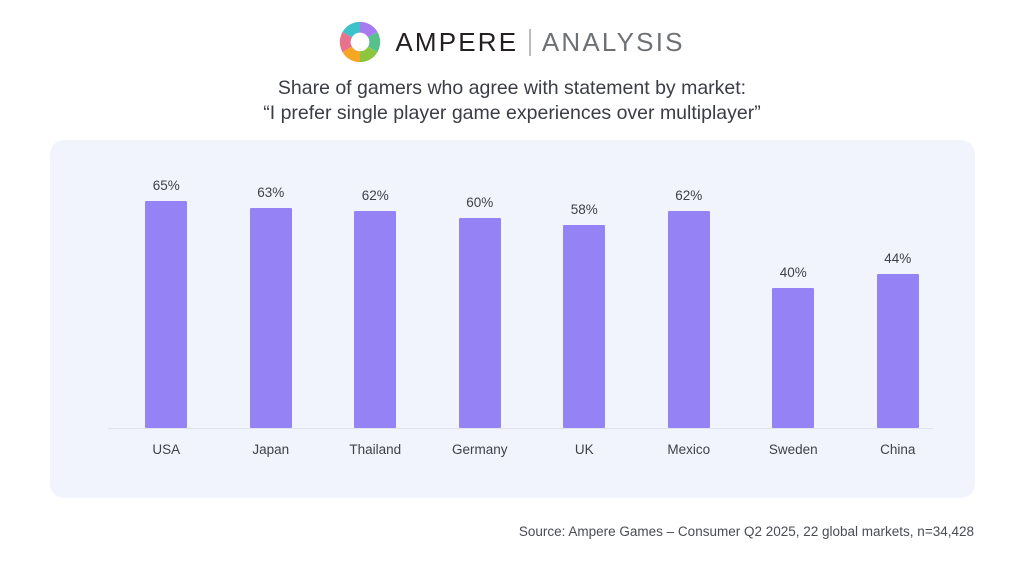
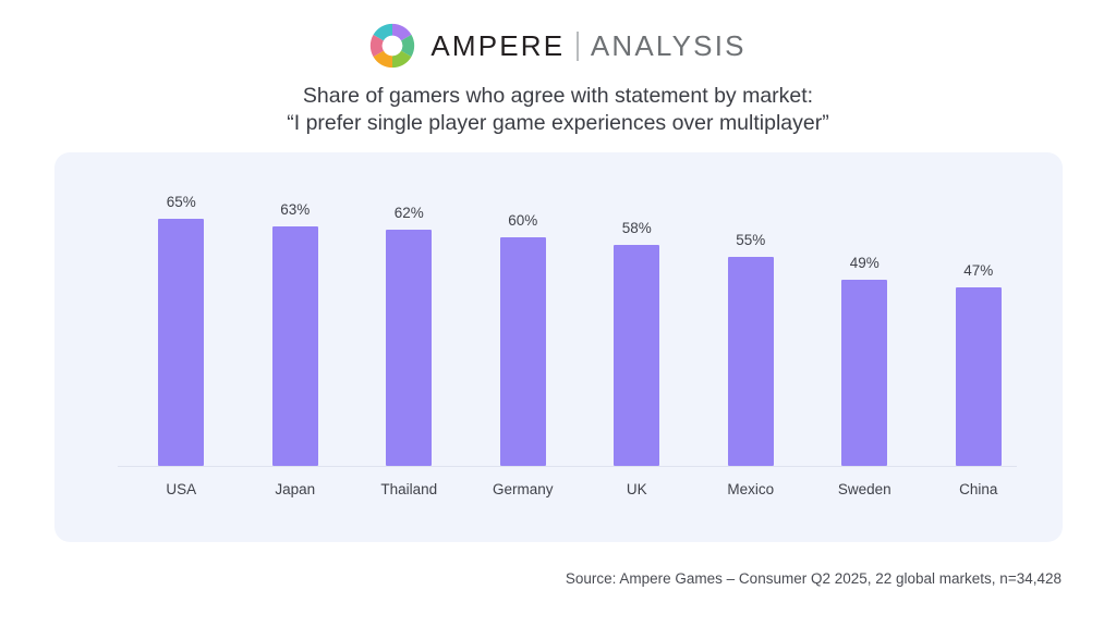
Mexico: 62% -> 55%
Sweden: 40% -> 49%
China: 44% -> 47%
